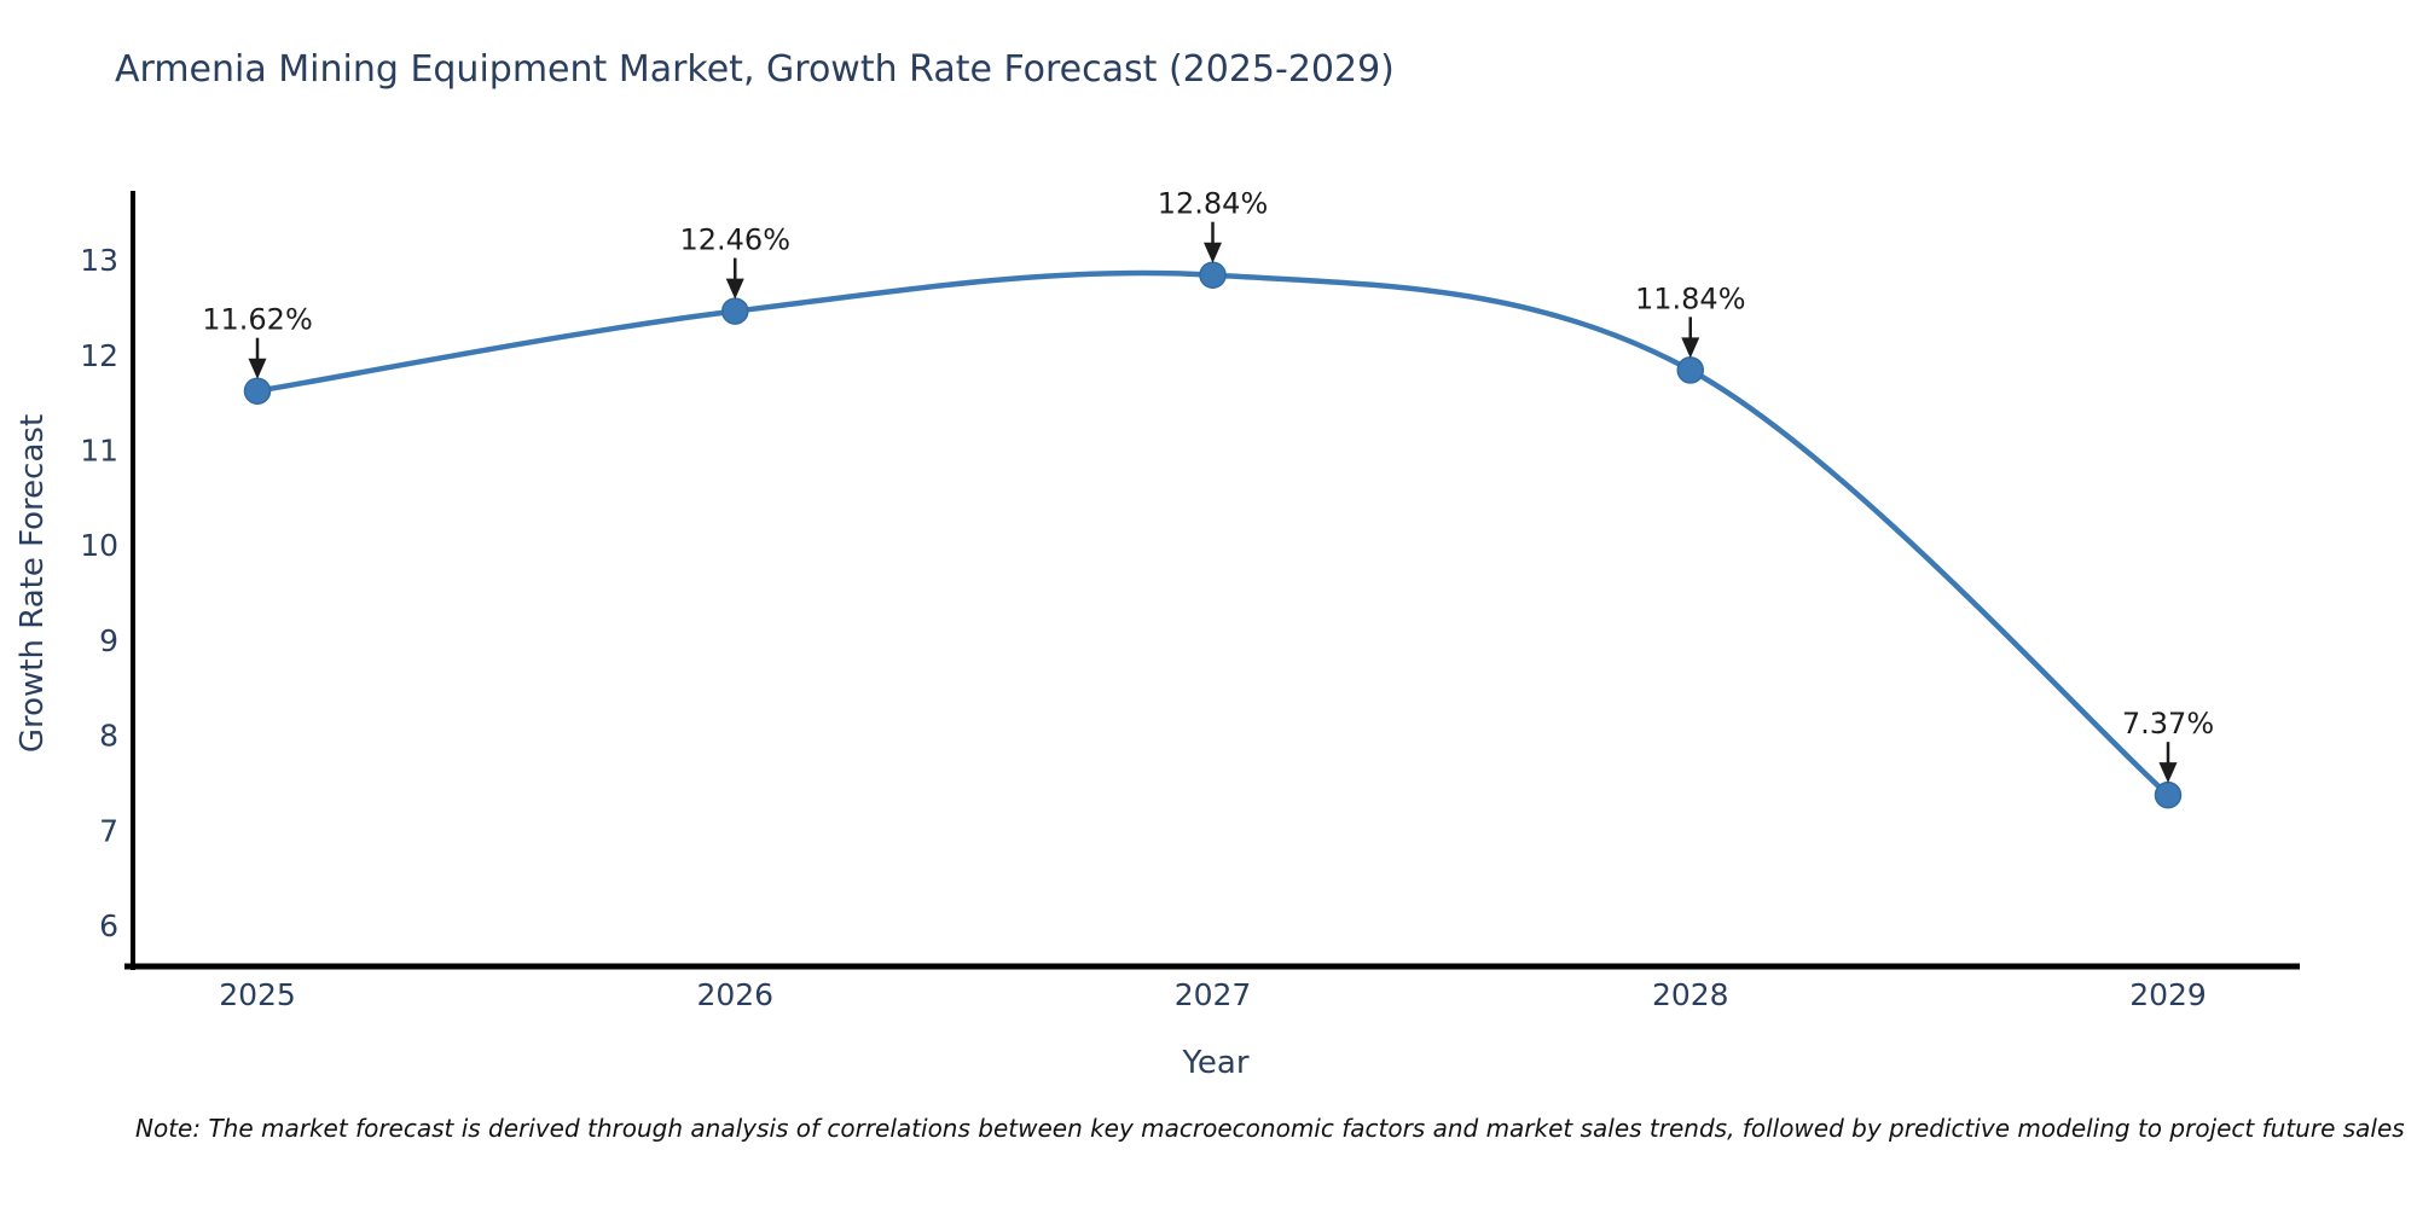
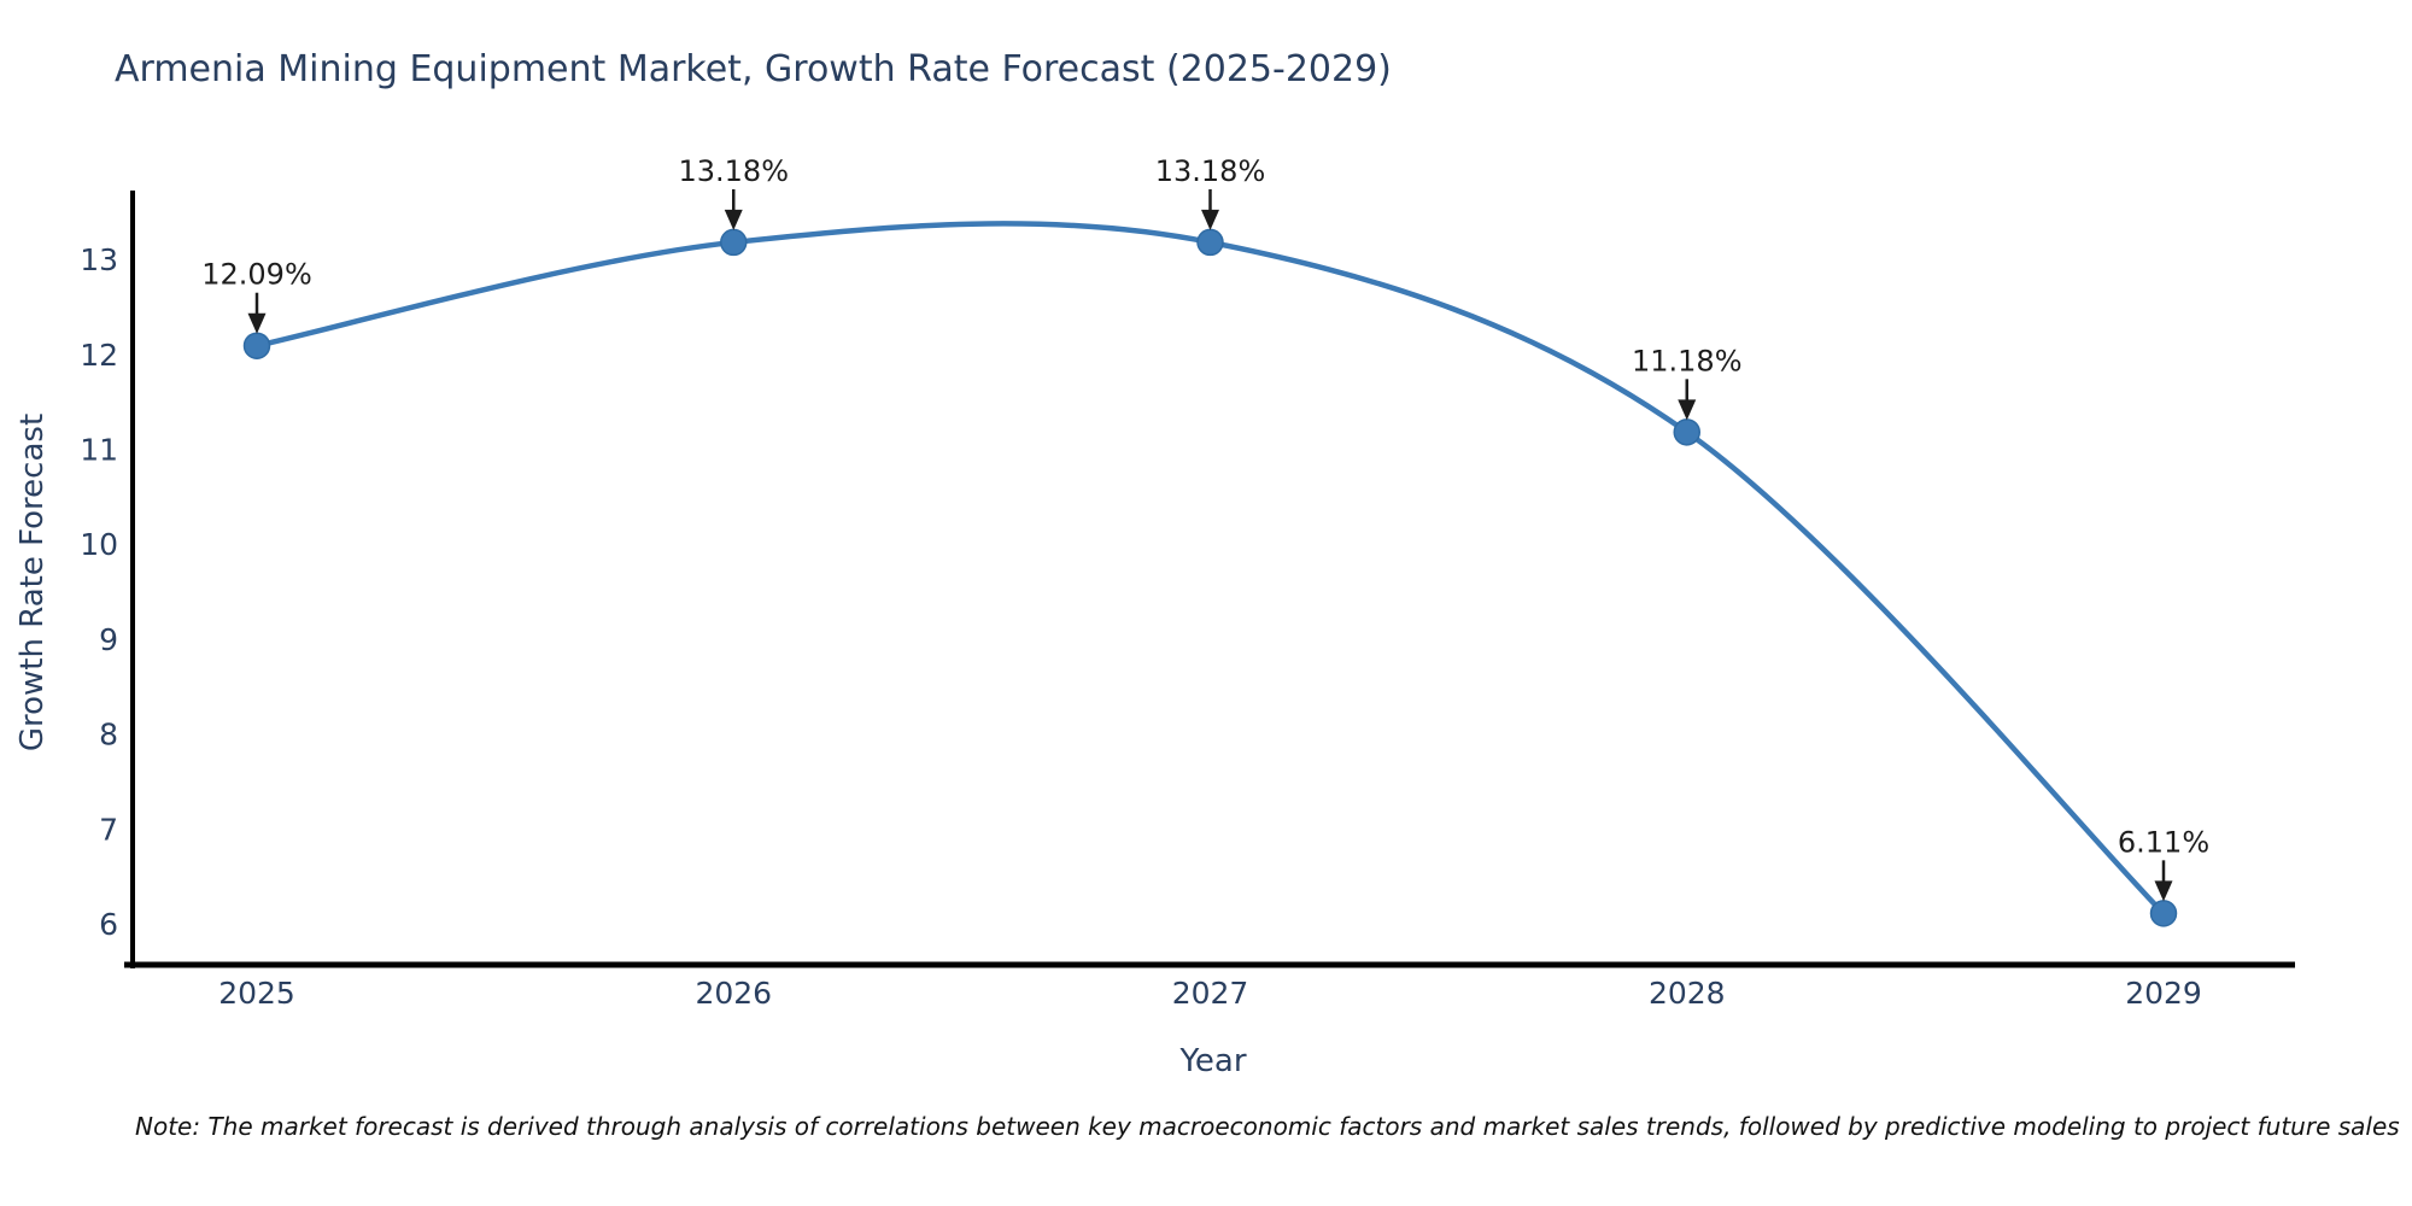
2025: 11.62% -> 12.09%
2026: 12.46% -> 13.18%
2027: 12.84% -> 13.18%
2028: 11.84% -> 11.18%
2029: 7.37% -> 6.11%
